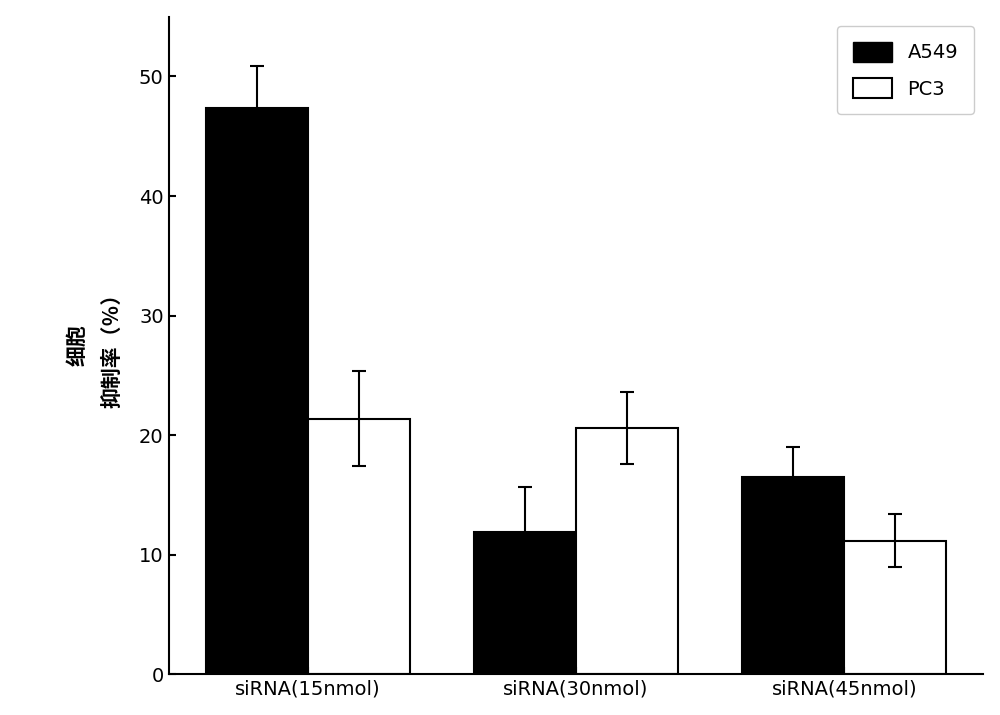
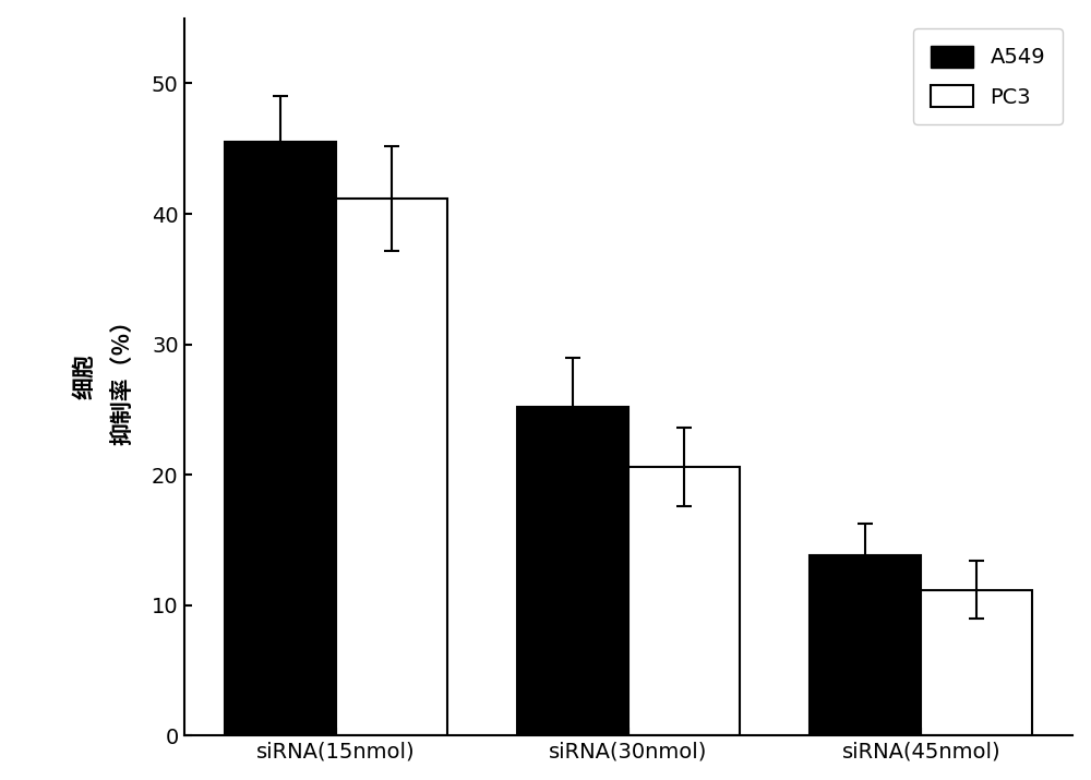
A549/siRNA(15nmol): 47.4 -> 45.5
PC3/siRNA(15nmol): 21.4 -> 41.2
A549/siRNA(30nmol): 11.9 -> 25.2
A549/siRNA(45nmol): 16.5 -> 13.8
